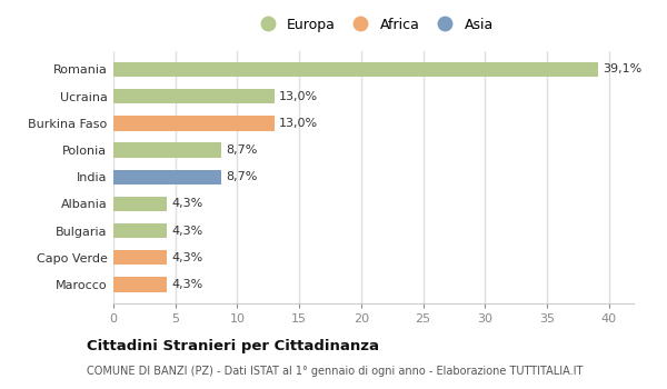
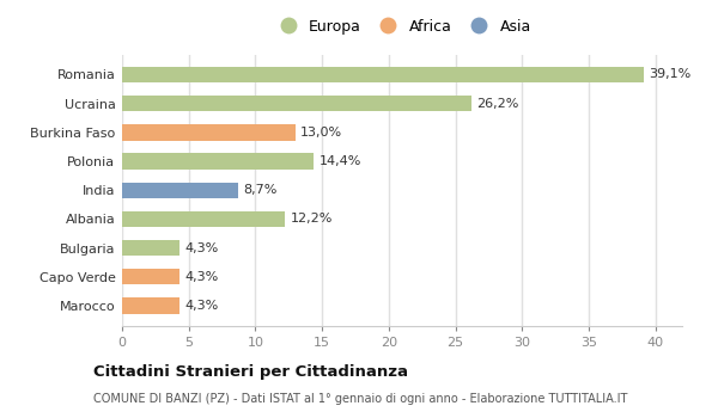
Ucraina: 13,0% -> 26,2%
Polonia: 8,7% -> 14,4%
Albania: 4,3% -> 12,2%
